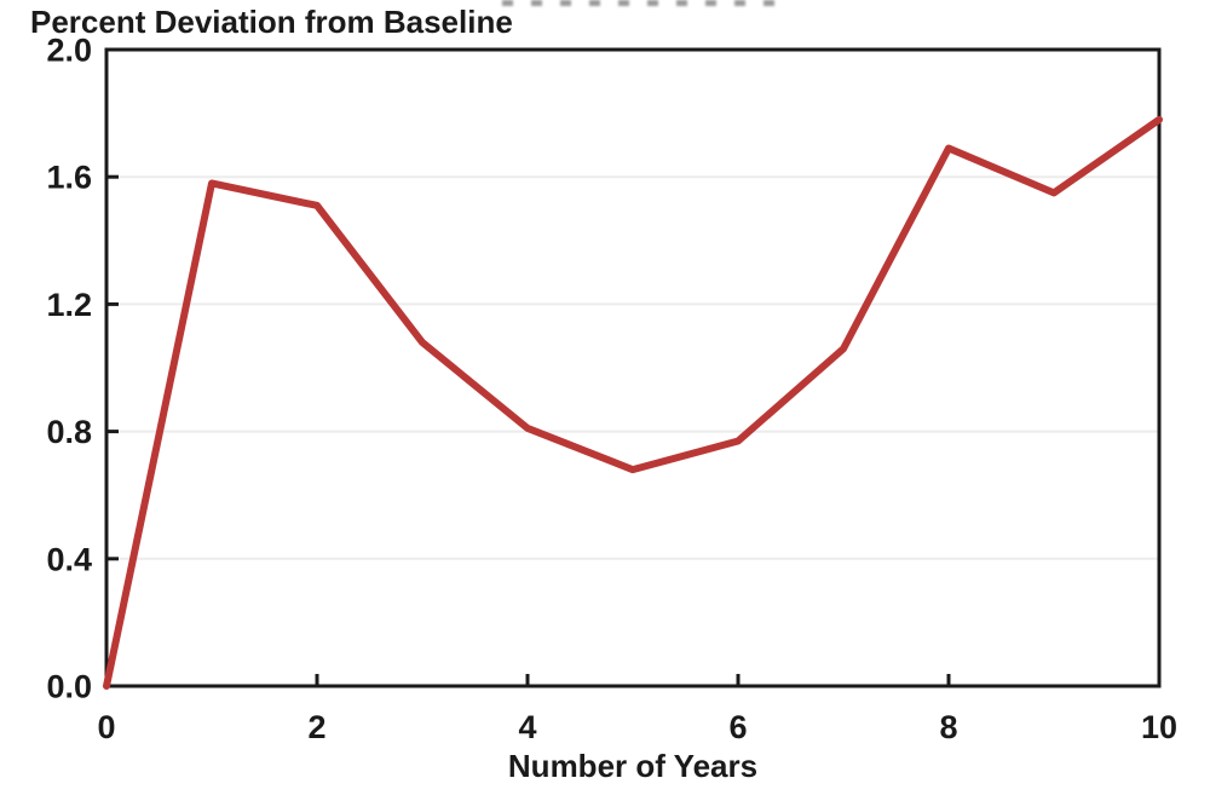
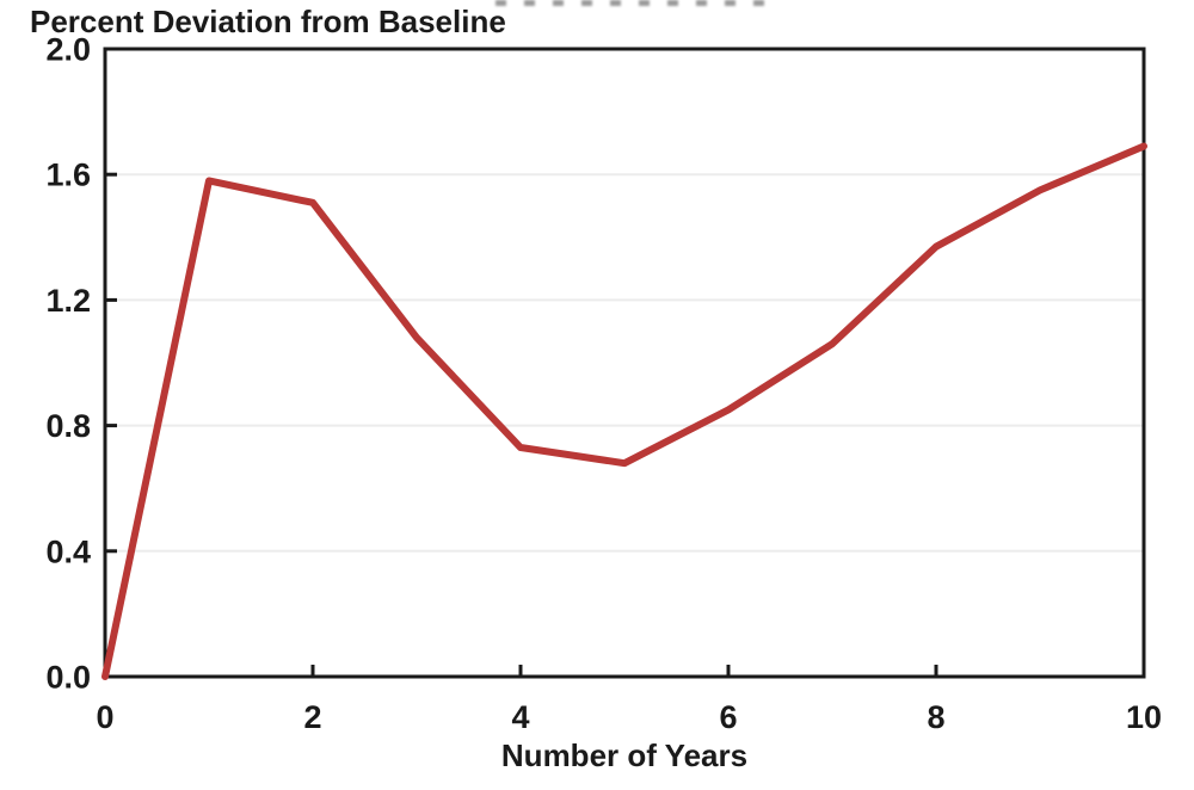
4: 0.81 -> 0.73
6: 0.77 -> 0.85
8: 1.69 -> 1.37
10: 1.78 -> 1.69
